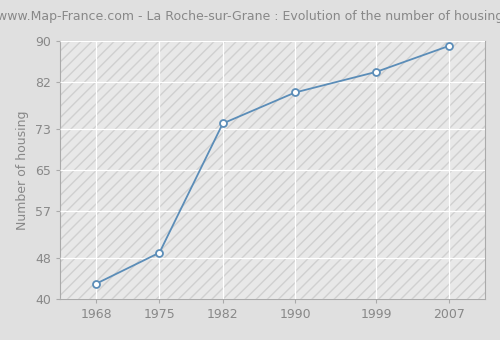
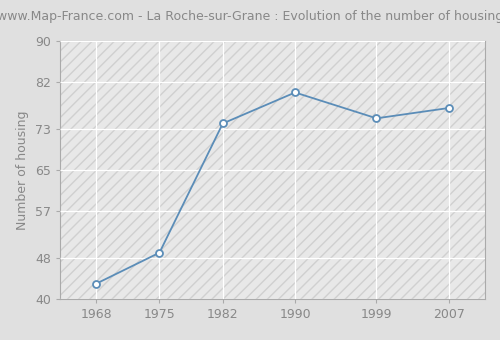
1999: 84 -> 75
2007: 89 -> 77
